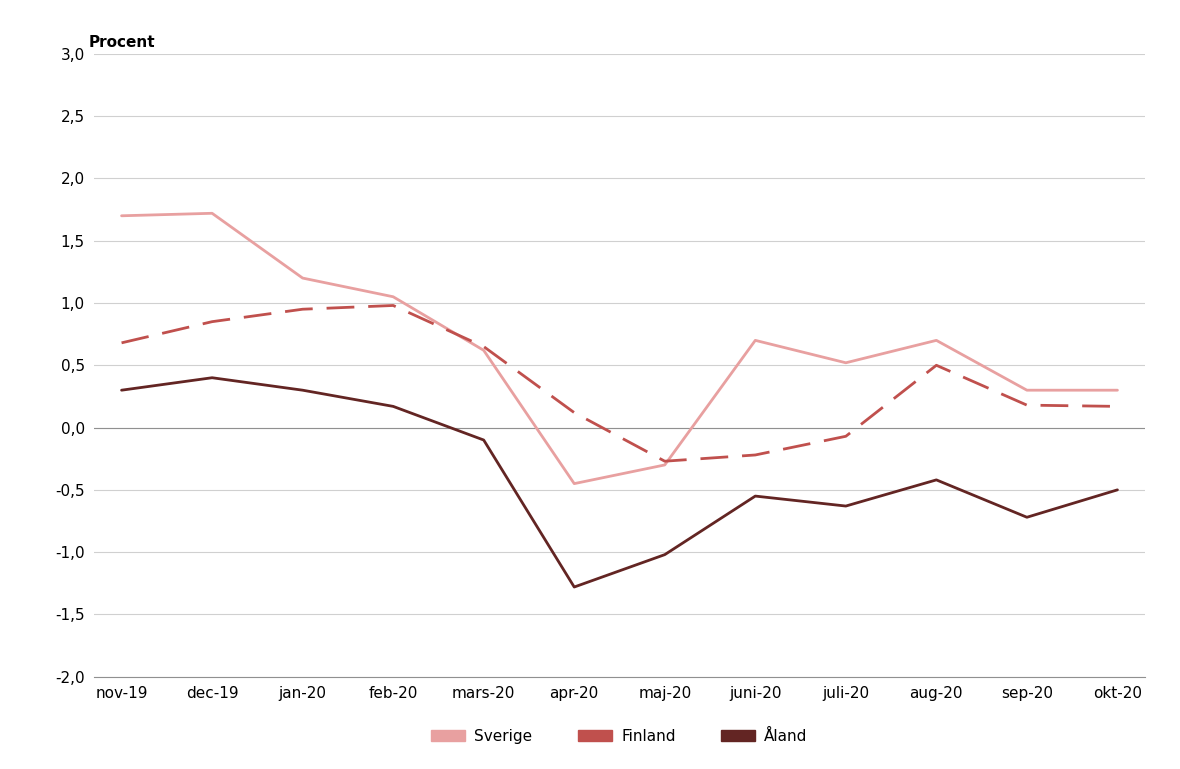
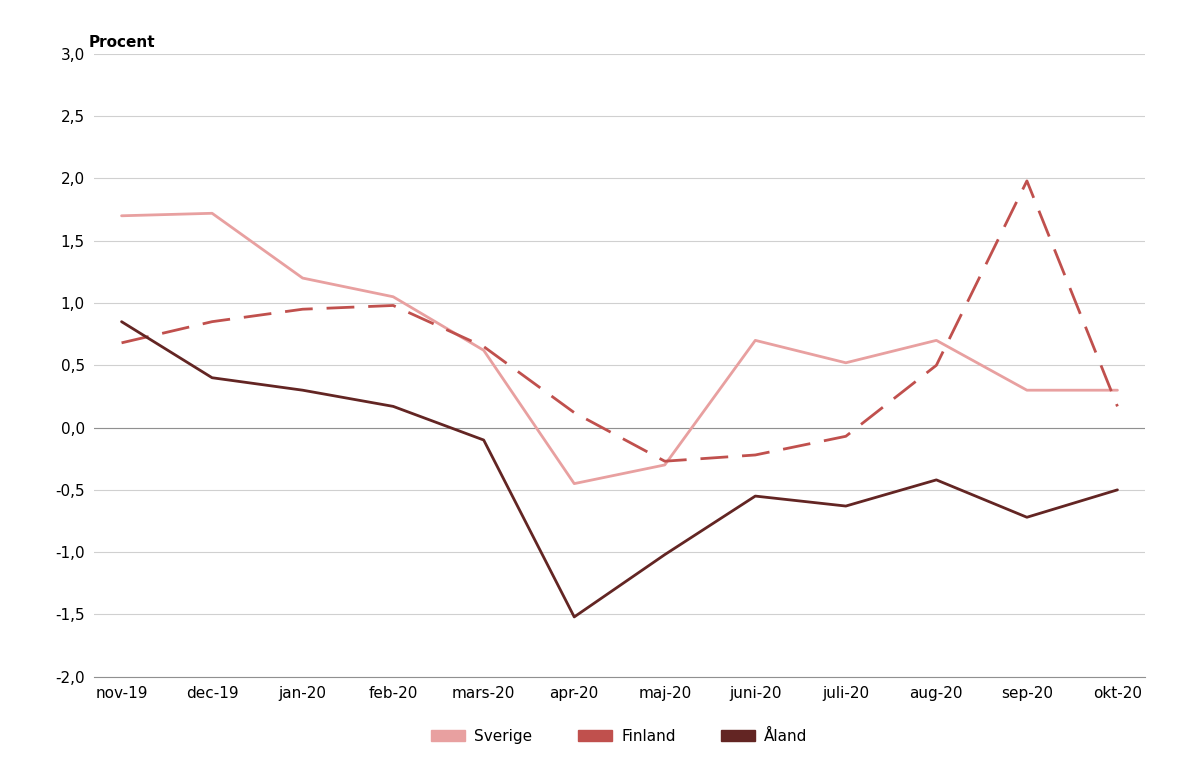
Åland/nov-19: 0,30 -> 0,85
Åland/apr-20: -1,28 -> -1,52
Finland/sep-20: 0,18 -> 1,98
